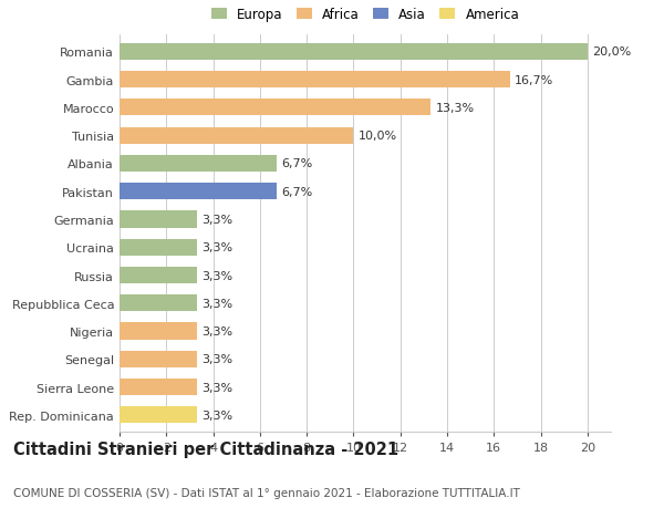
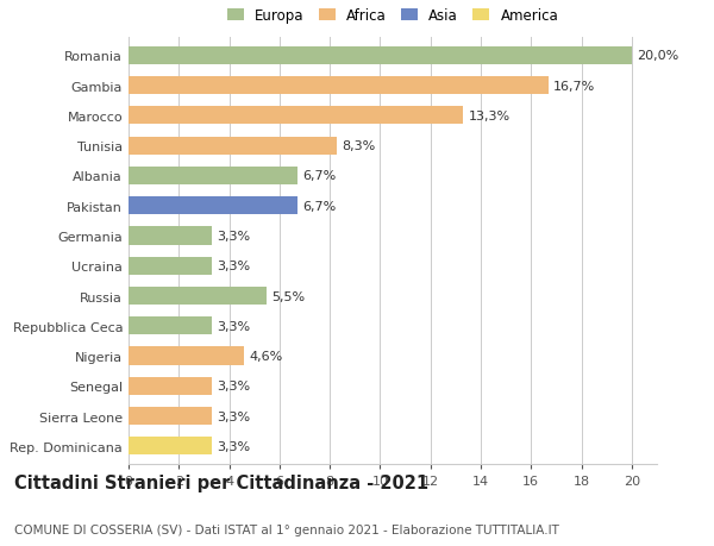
Tunisia: 10,0% -> 8,3%
Russia: 3,3% -> 5,5%
Nigeria: 3,3% -> 4,6%
